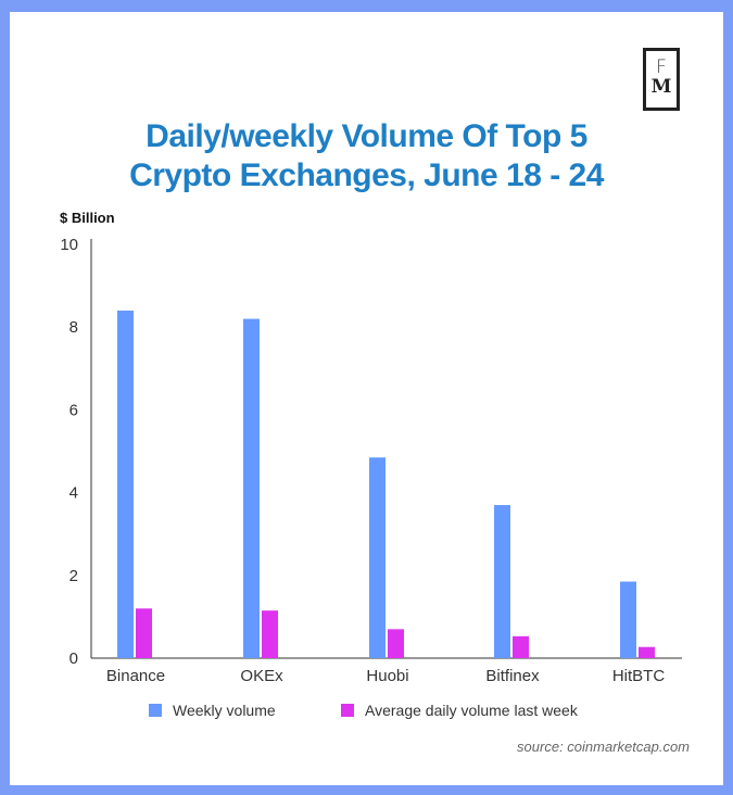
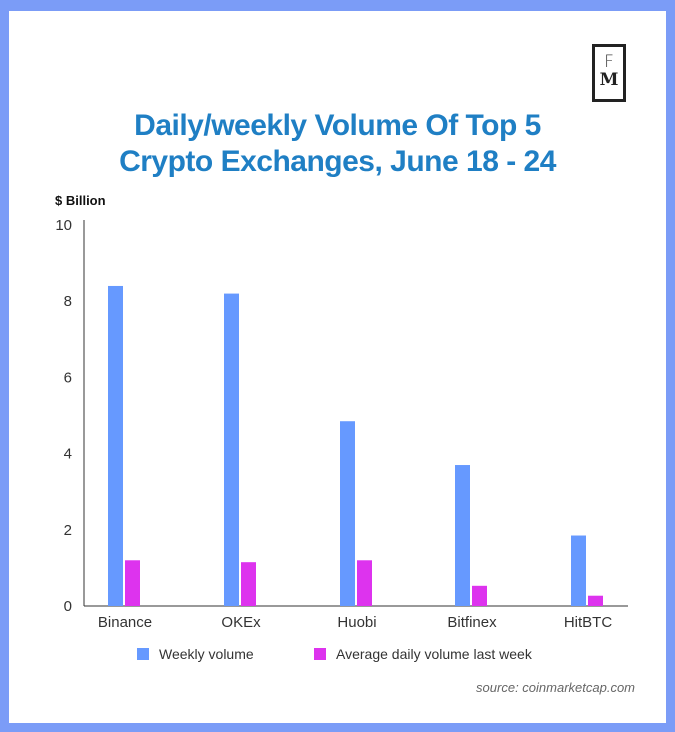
Average daily volume last week/Huobi: 0.7 -> 1.2
